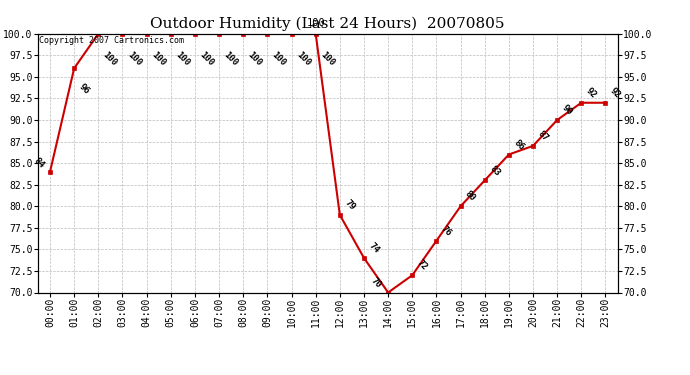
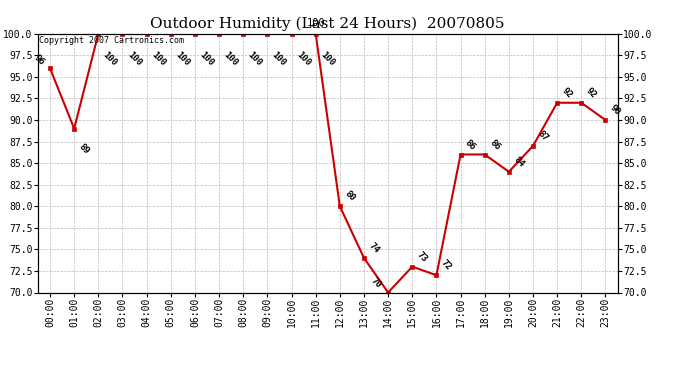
00:00: 84 -> 96
01:00: 96 -> 89
12:00: 79 -> 80
15:00: 72 -> 73
16:00: 76 -> 72
17:00: 80 -> 86
18:00: 83 -> 86
19:00: 86 -> 84
21:00: 90 -> 92
23:00: 92 -> 90
